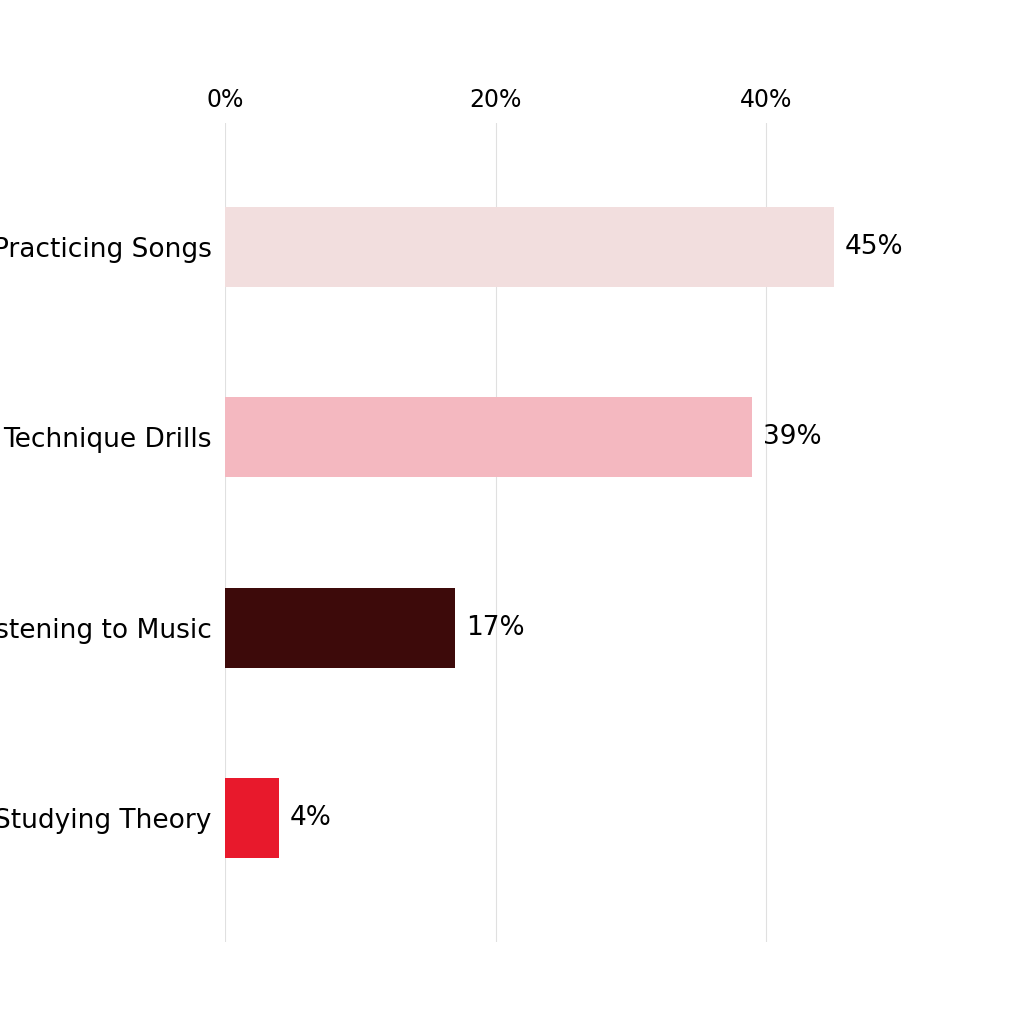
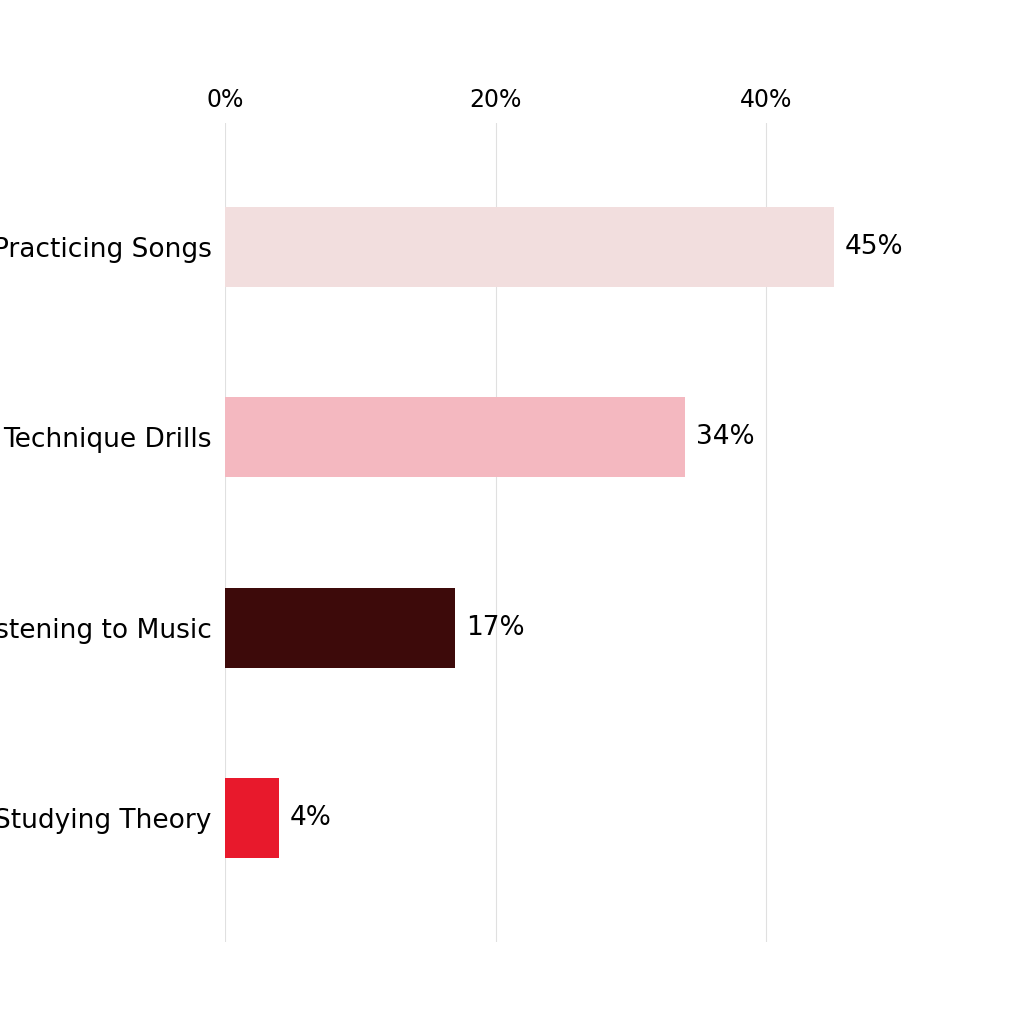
Technique Drills: 39% -> 34%
